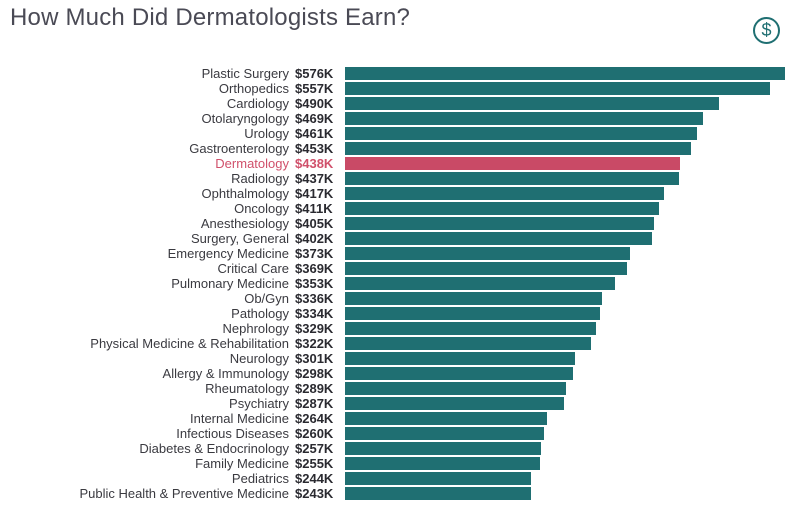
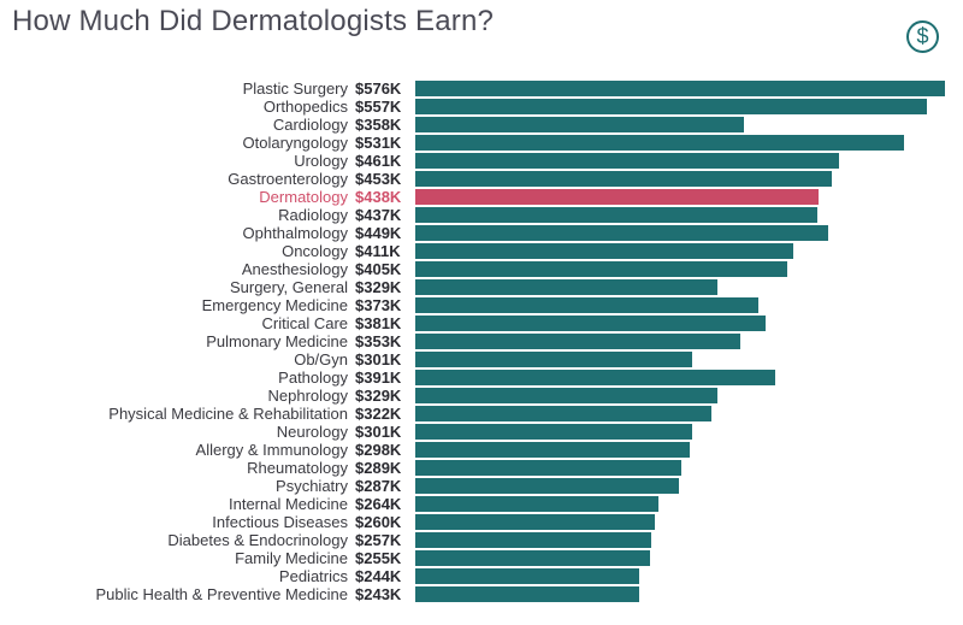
Cardiology: $490K -> $358K
Otolaryngology: $469K -> $531K
Ophthalmology: $417K -> $449K
Surgery, General: $402K -> $329K
Critical Care: $369K -> $381K
Ob/Gyn: $336K -> $301K
Pathology: $334K -> $391K
